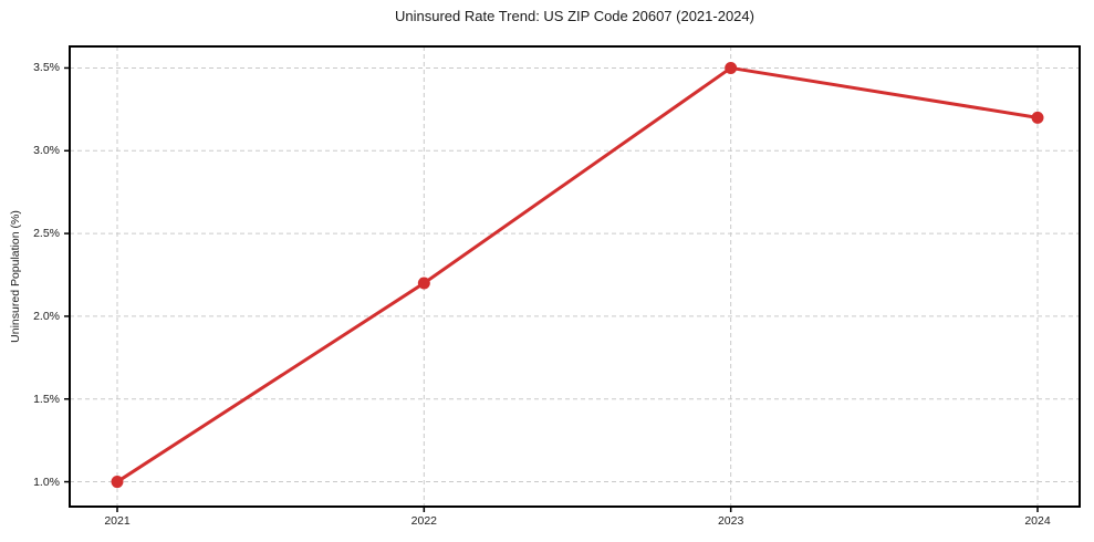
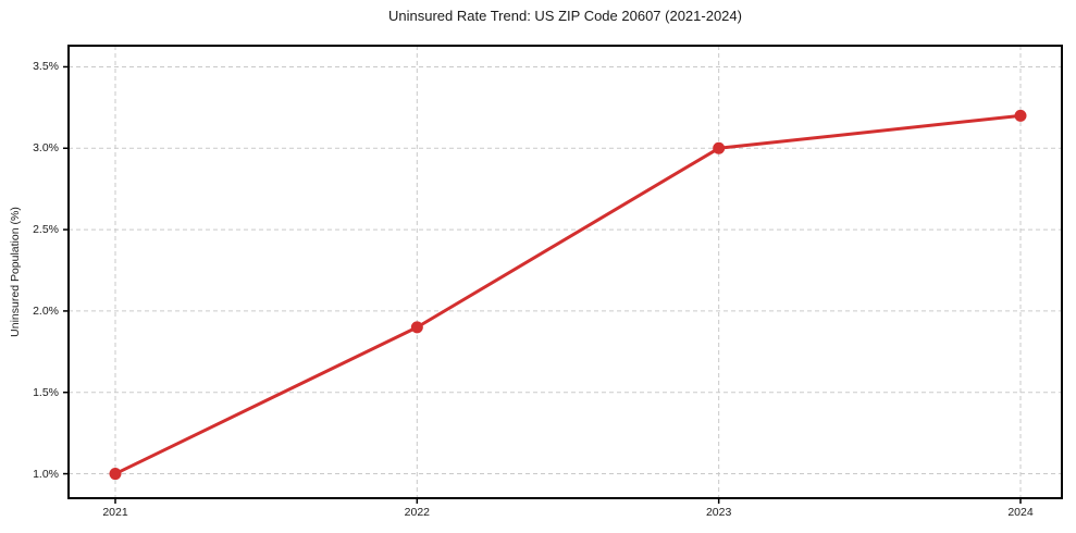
2022: 2.2% -> 1.9%
2023: 3.5% -> 3.0%
